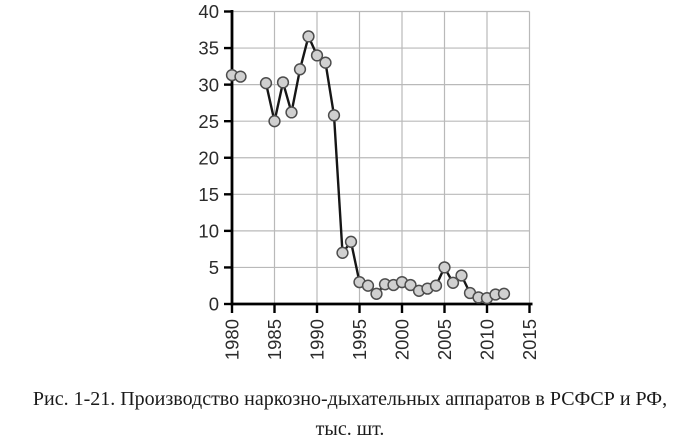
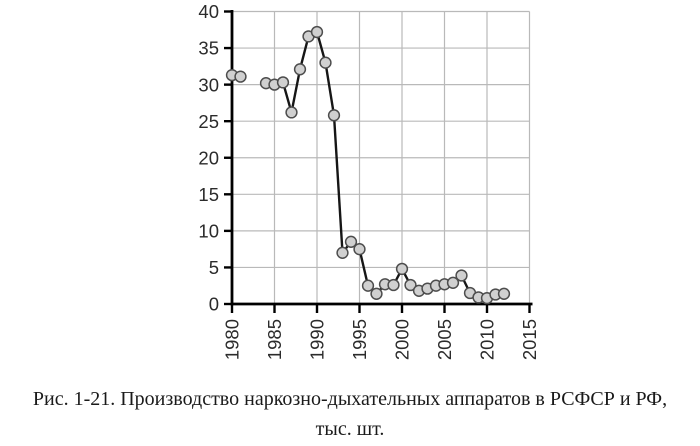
1985: 25 -> 30
1990: 34 -> 37
1995: 3 -> 8
2000: 3 -> 5
2005: 5 -> 3
